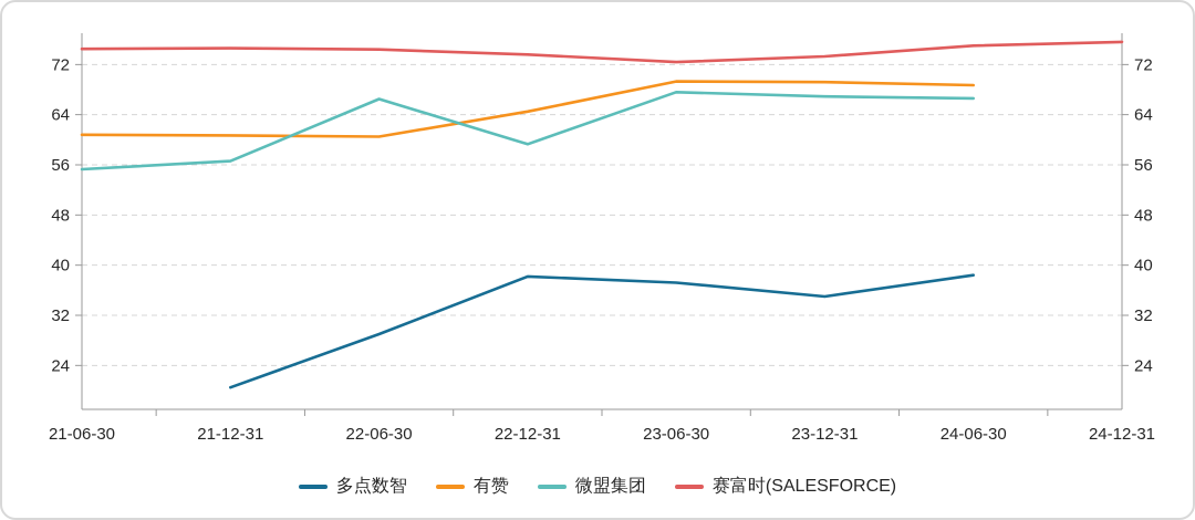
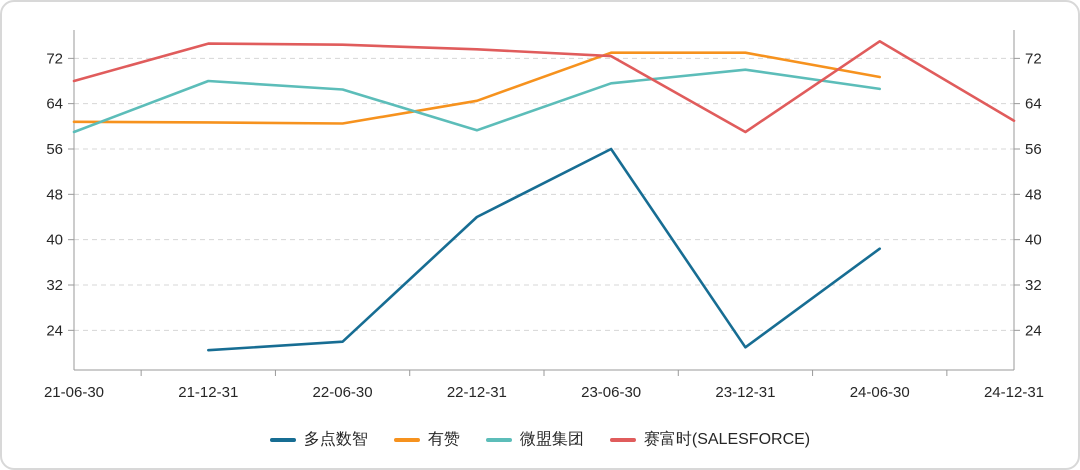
微盟集团/21-06-30: 55 -> 59
赛富时(SALESFORCE)/21-06-30: 74 -> 68
微盟集团/21-12-31: 57 -> 68
多点数智/22-06-30: 29 -> 22
多点数智/22-12-31: 38 -> 44
多点数智/23-06-30: 37 -> 56
有赞/23-06-30: 69 -> 73
多点数智/23-12-31: 35 -> 21
有赞/23-12-31: 69 -> 73
微盟集团/23-12-31: 67 -> 70
赛富时(SALESFORCE)/23-12-31: 73 -> 59
赛富时(SALESFORCE)/24-12-31: 76 -> 61
